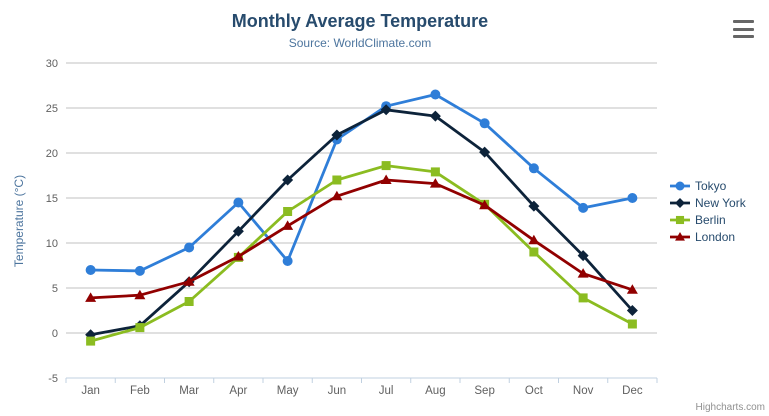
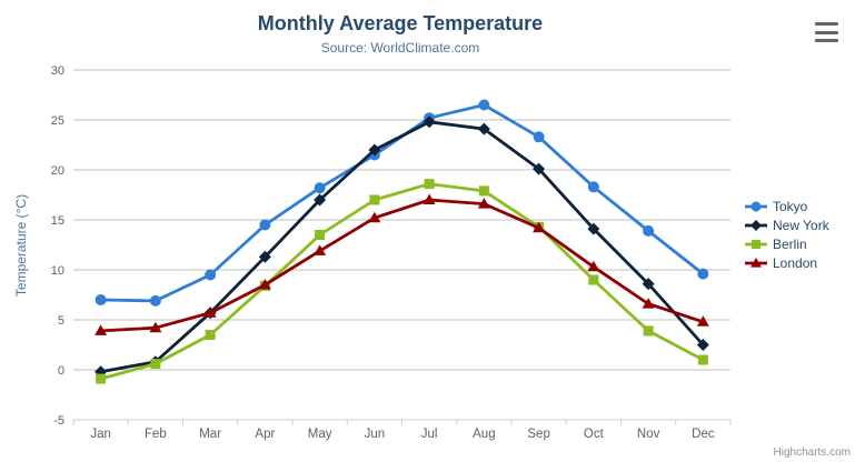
Tokyo/May: 8 -> 18
Tokyo/Dec: 15 -> 10
